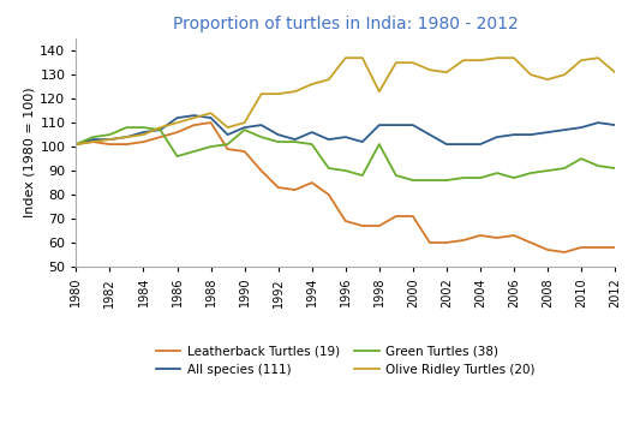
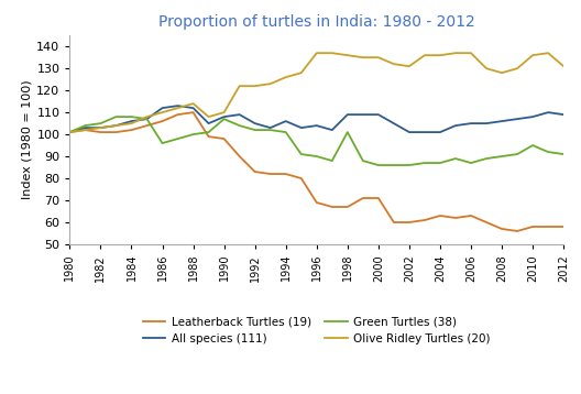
Leatherback Turtles (19)/1994: 85 -> 82
Olive Ridley Turtles (20)/1998: 123 -> 136
